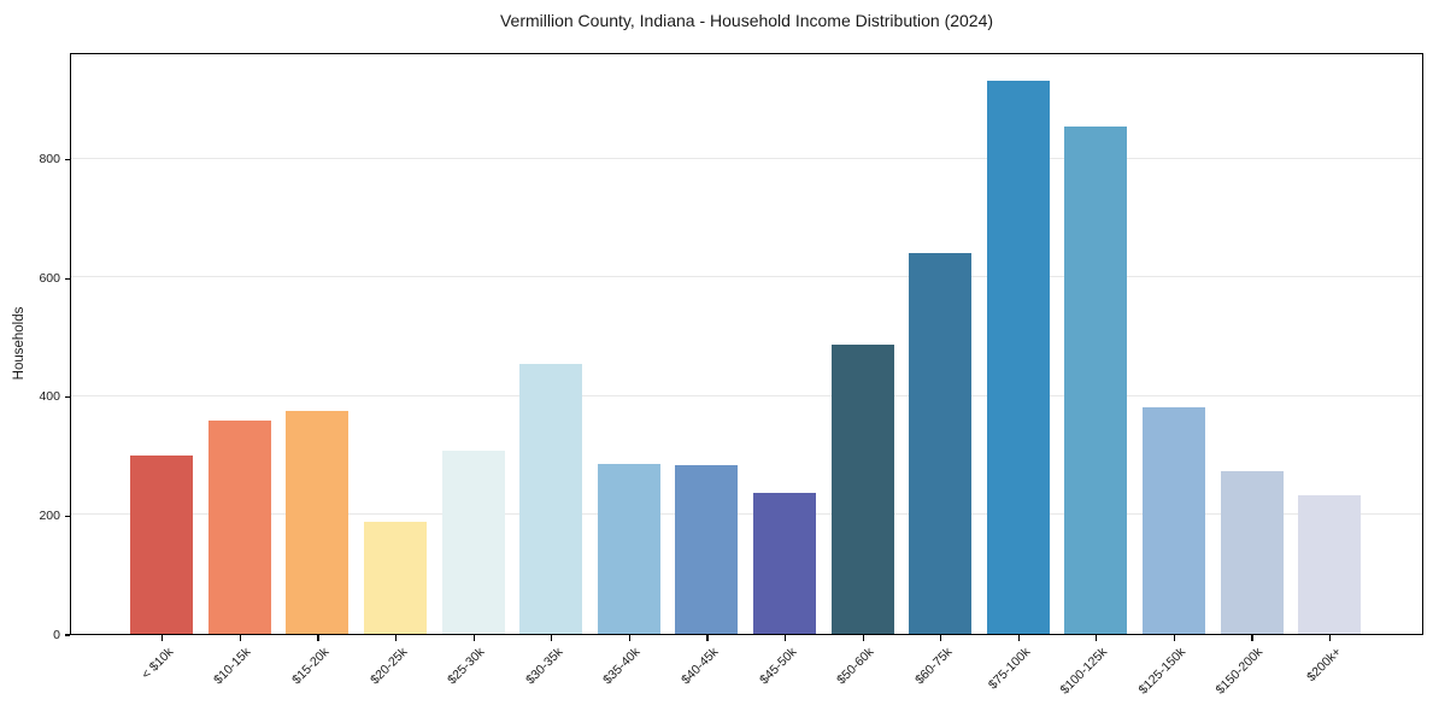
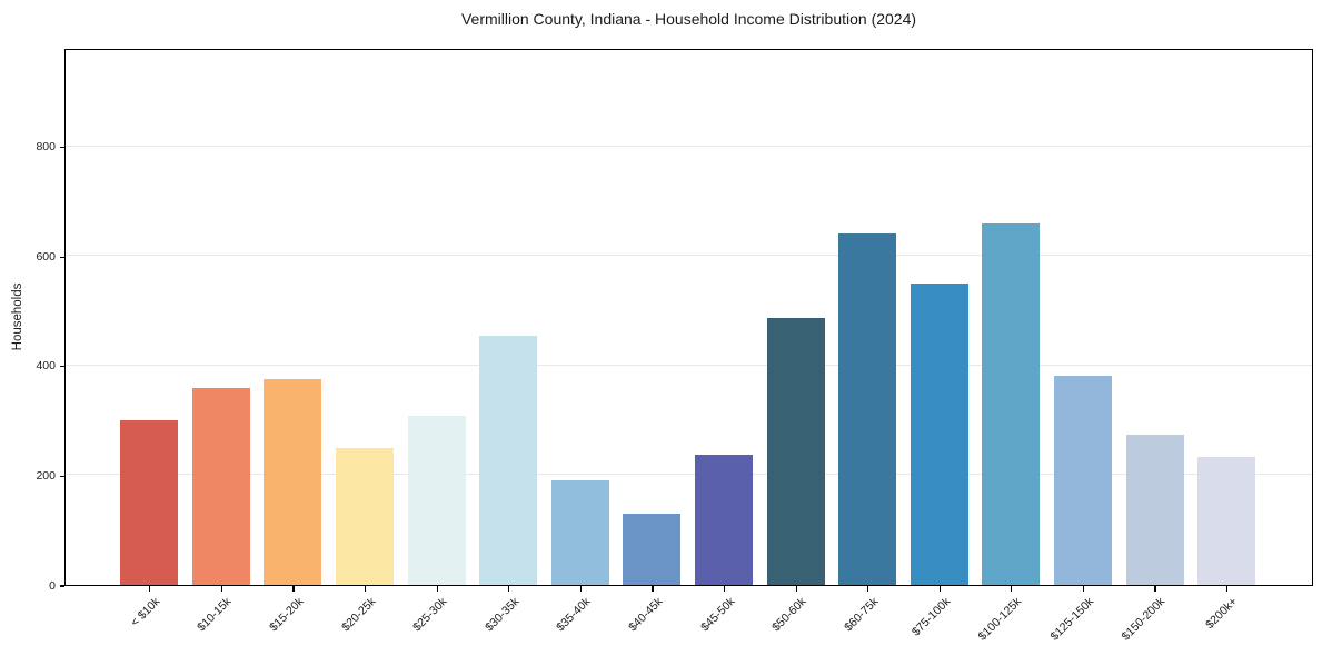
$20-25k: 190 -> 250
$35-40k: 290 -> 190
$40-45k: 280 -> 130
$75-100k: 930 -> 550
$100-125k: 850 -> 660
